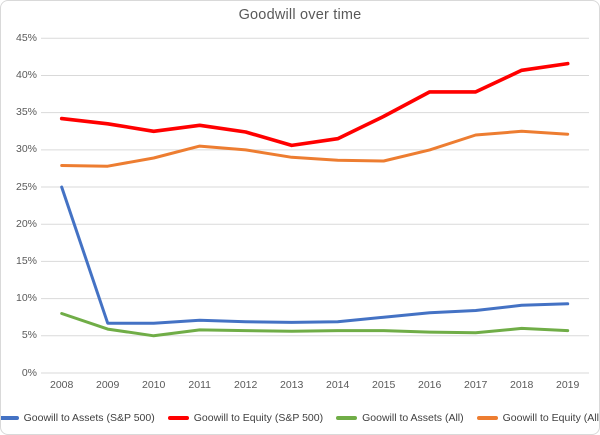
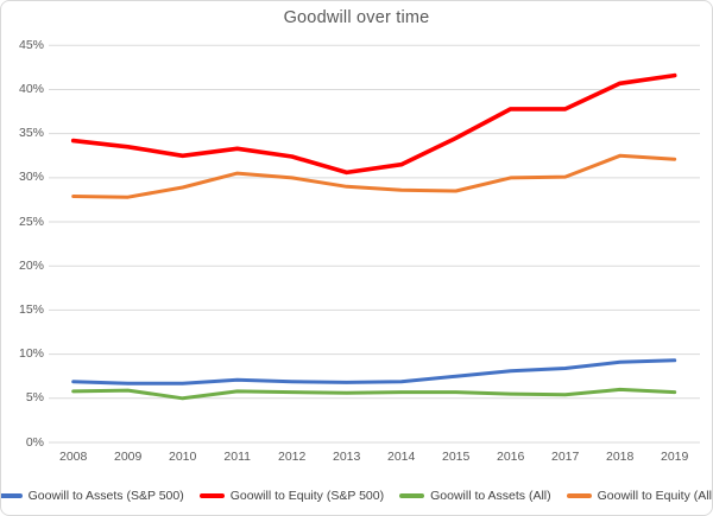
Goowill to Assets (S&P 500)/2008: 25% -> 7%
Goowill to Assets (All)/2008: 8% -> 6%
Goowill to Equity (All)/2017: 32% -> 30%
